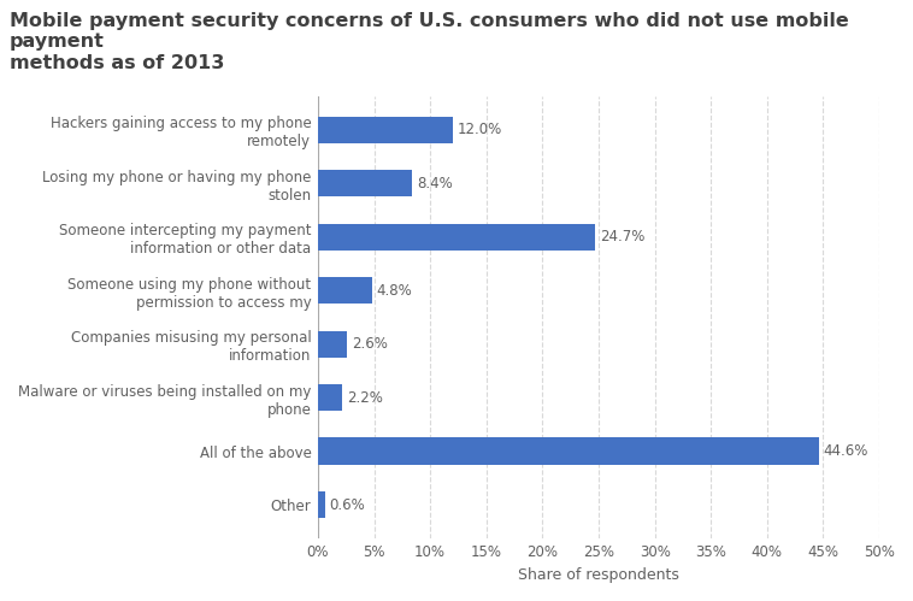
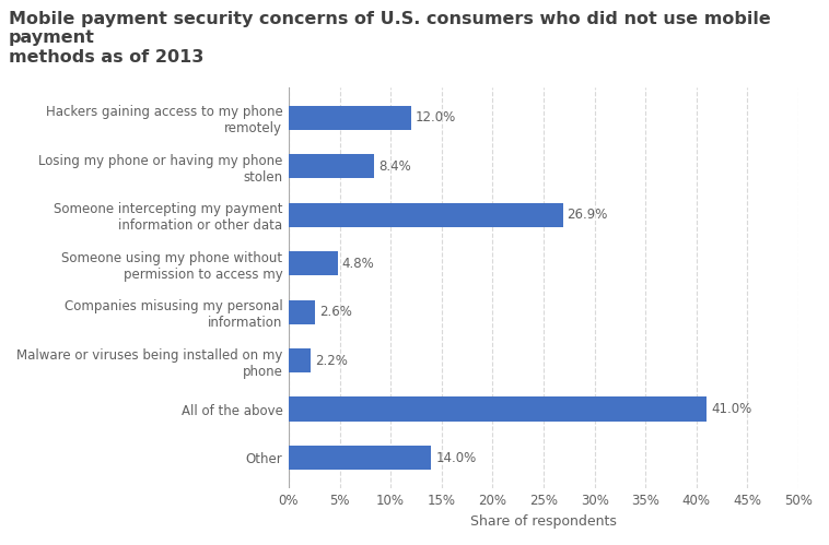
Someone intercepting my payment information or other data: 24.7% -> 26.9%
All of the above: 44.6% -> 41.0%
Other: 0.6% -> 14.0%
